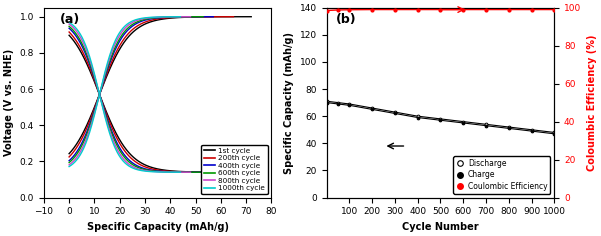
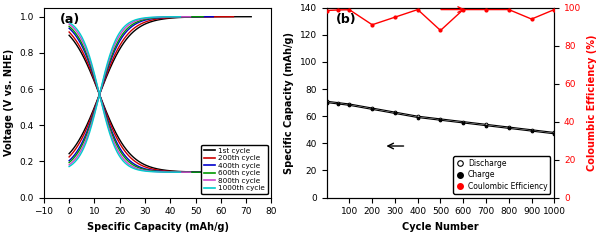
Coulombic Efficiency/200: 99 -> 91
Coulombic Efficiency/300: 99 -> 95
Coulombic Efficiency/500: 99 -> 88
Coulombic Efficiency/900: 99 -> 94
